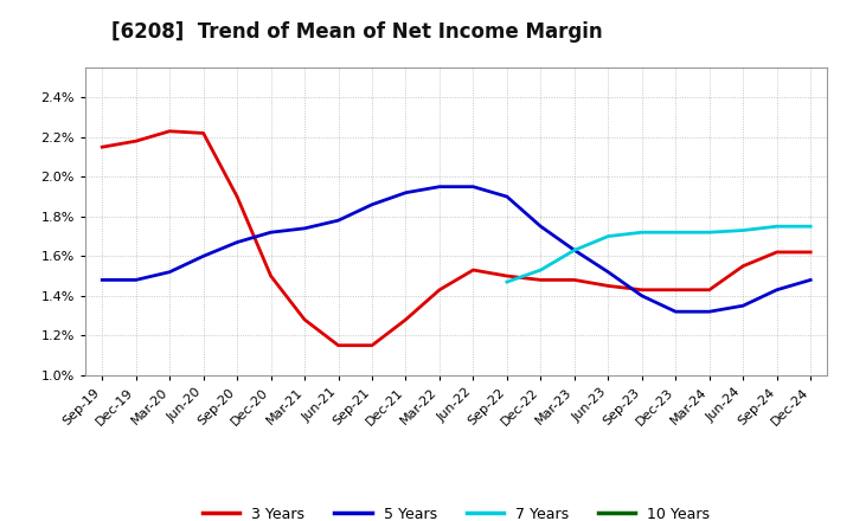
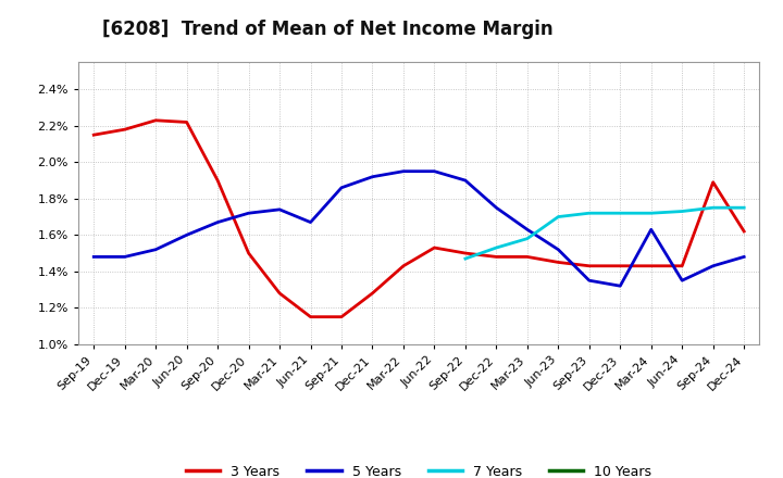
5 Years/Jun-21: 1.78% -> 1.67%
7 Years/Mar-23: 1.63% -> 1.58%
5 Years/Sep-23: 1.40% -> 1.35%
5 Years/Mar-24: 1.32% -> 1.63%
3 Years/Jun-24: 1.55% -> 1.43%
3 Years/Sep-24: 1.62% -> 1.89%
